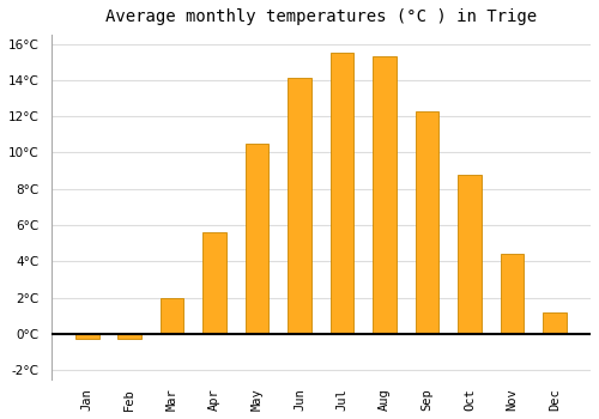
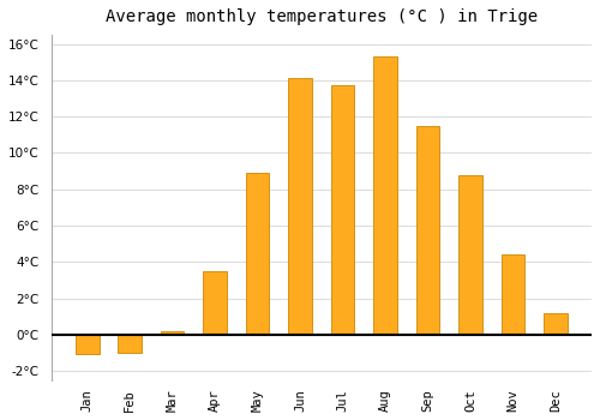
Jan: -0.3°C -> -1.1°C
Feb: -0.3°C -> -1.0°C
Mar: 2.0°C -> 0.2°C
Apr: 5.6°C -> 3.5°C
May: 10.5°C -> 8.9°C
Jul: 15.5°C -> 13.7°C
Sep: 12.3°C -> 11.5°C
